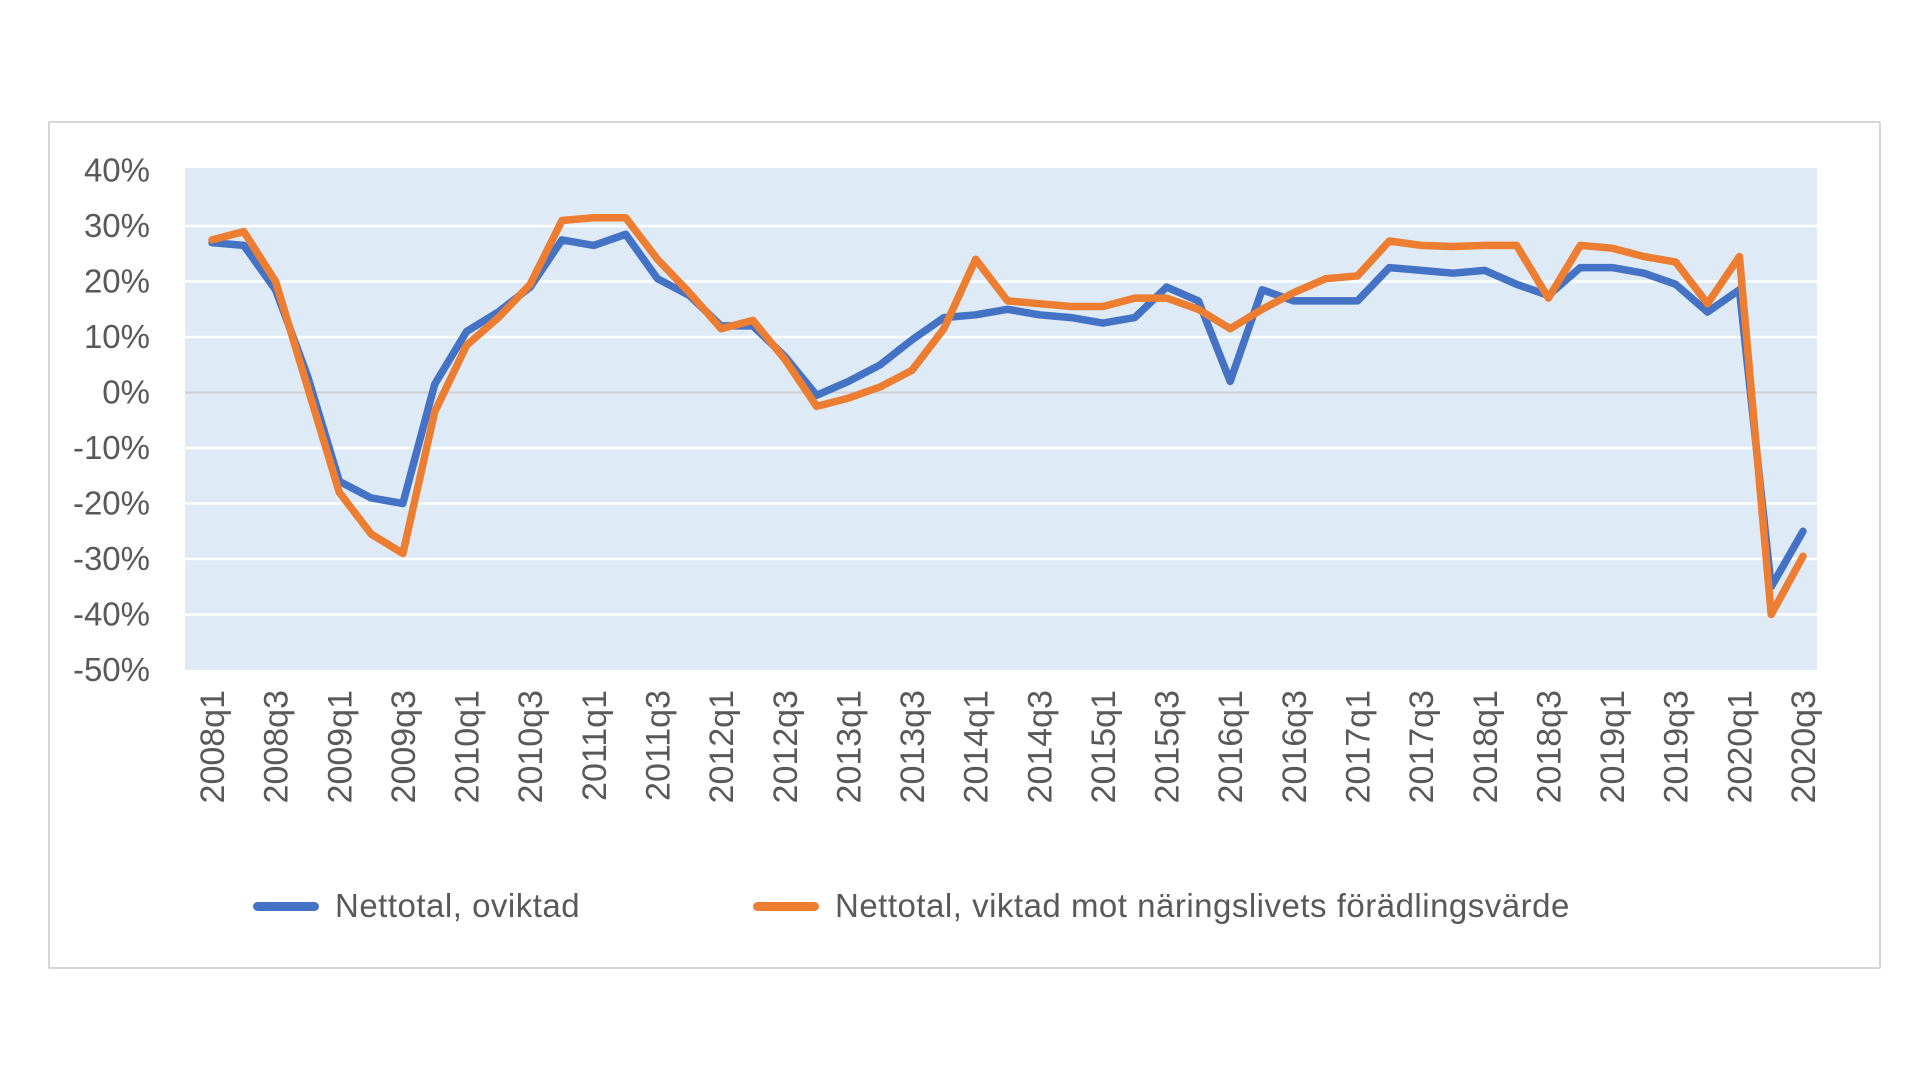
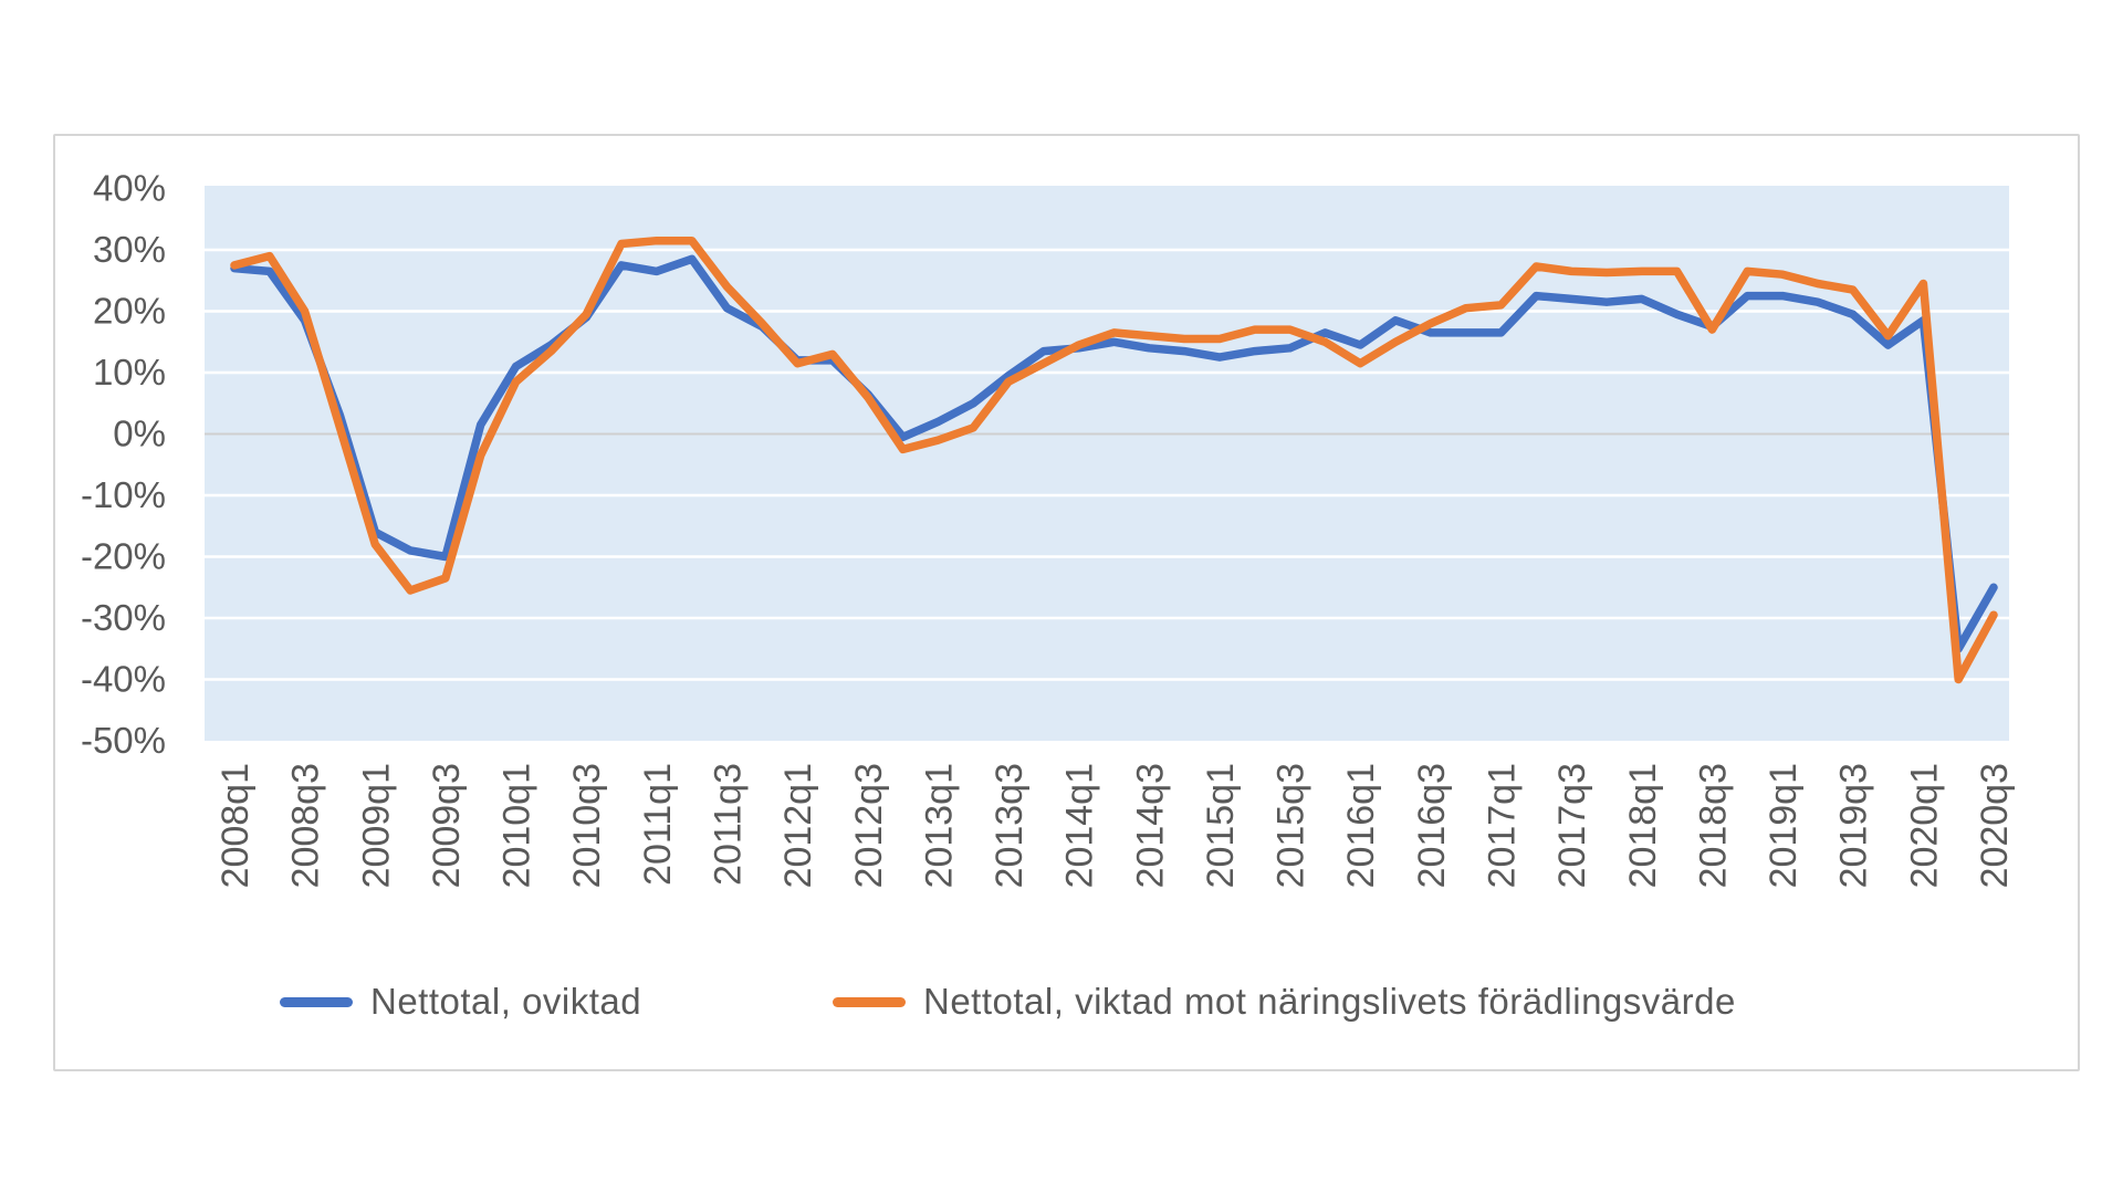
Nettotal, viktad mot näringslivets förädlingsvärde/2009q3: -29% -> -24%
Nettotal, viktad mot näringslivets förädlingsvärde/2013q3: 4% -> 8%
Nettotal, viktad mot näringslivets förädlingsvärde/2014q1: 24% -> 14%
Nettotal, oviktad/2015q3: 19% -> 14%
Nettotal, oviktad/2016q1: 2% -> 14%
